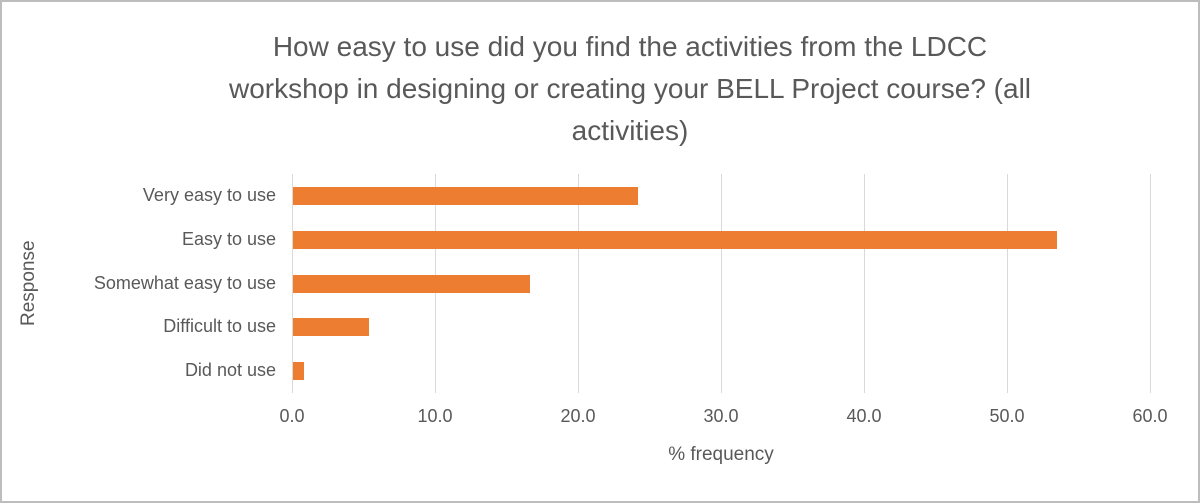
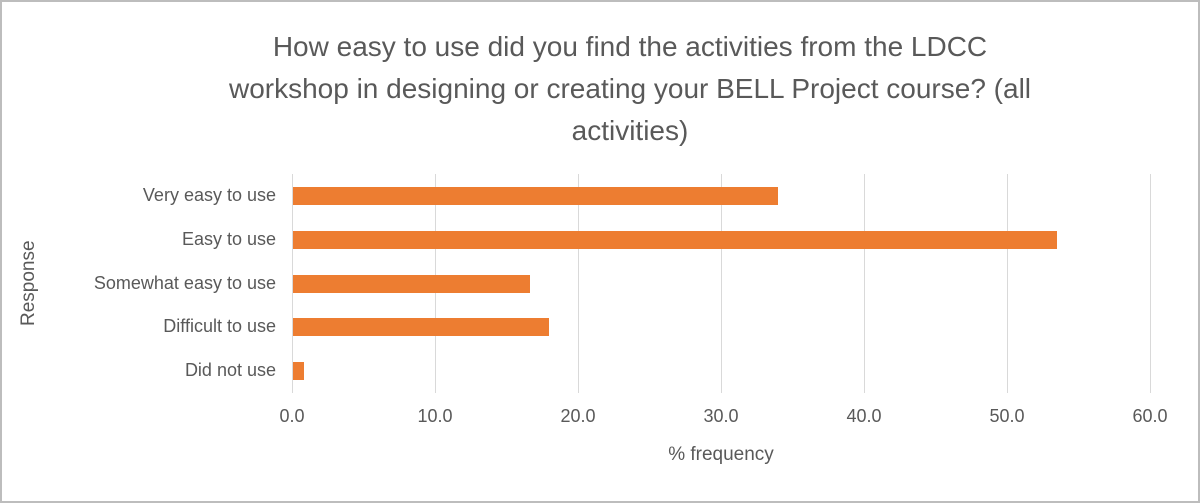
Very easy to use: 24.1 -> 33.9
Difficult to use: 5.3 -> 17.9
